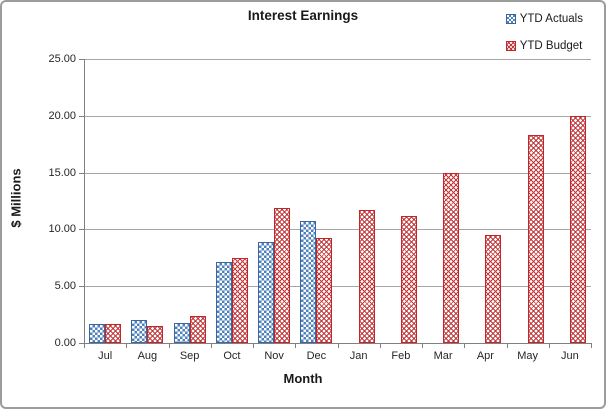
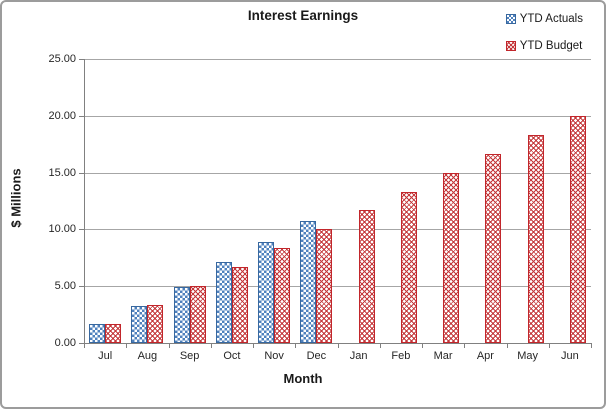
YTD Actuals/Aug: 2.0 -> 3.3
YTD Budget/Aug: 1.5 -> 3.3
YTD Actuals/Sep: 1.8 -> 4.9
YTD Budget/Sep: 2.4 -> 5.0
YTD Budget/Oct: 7.5 -> 6.7
YTD Budget/Nov: 11.9 -> 8.3
YTD Budget/Dec: 9.2 -> 10.0
YTD Budget/Feb: 11.2 -> 13.3
YTD Budget/Apr: 9.5 -> 16.7
